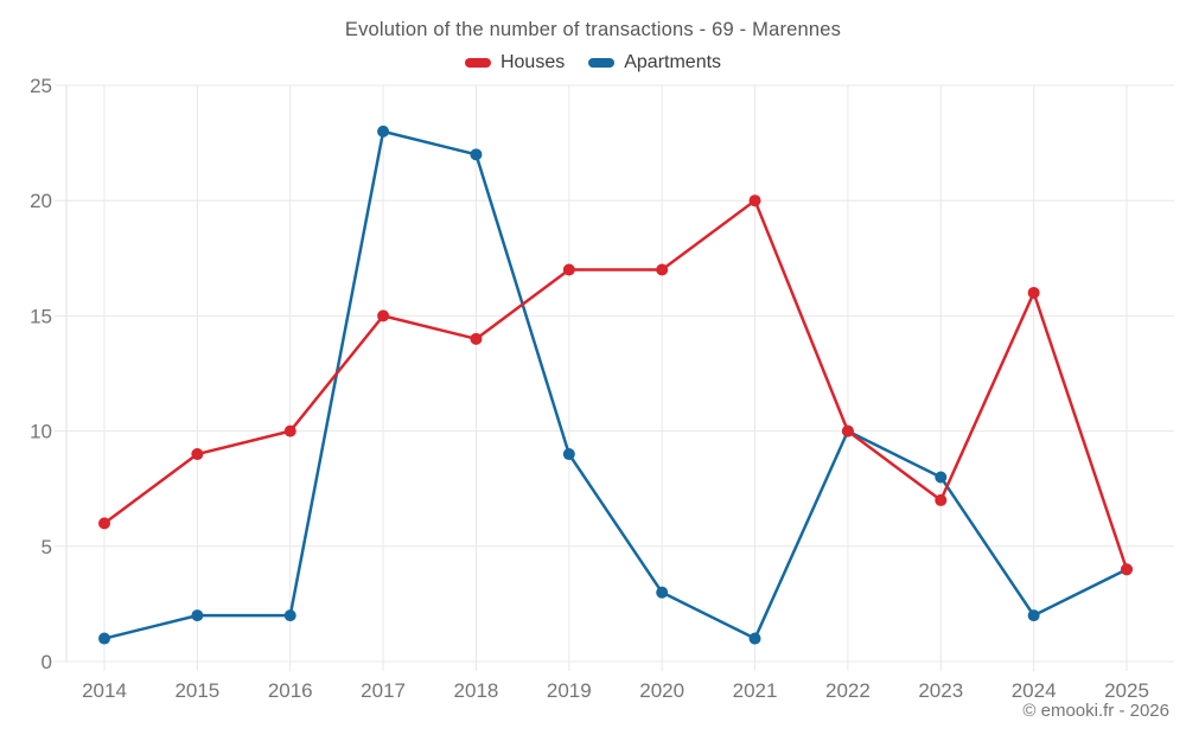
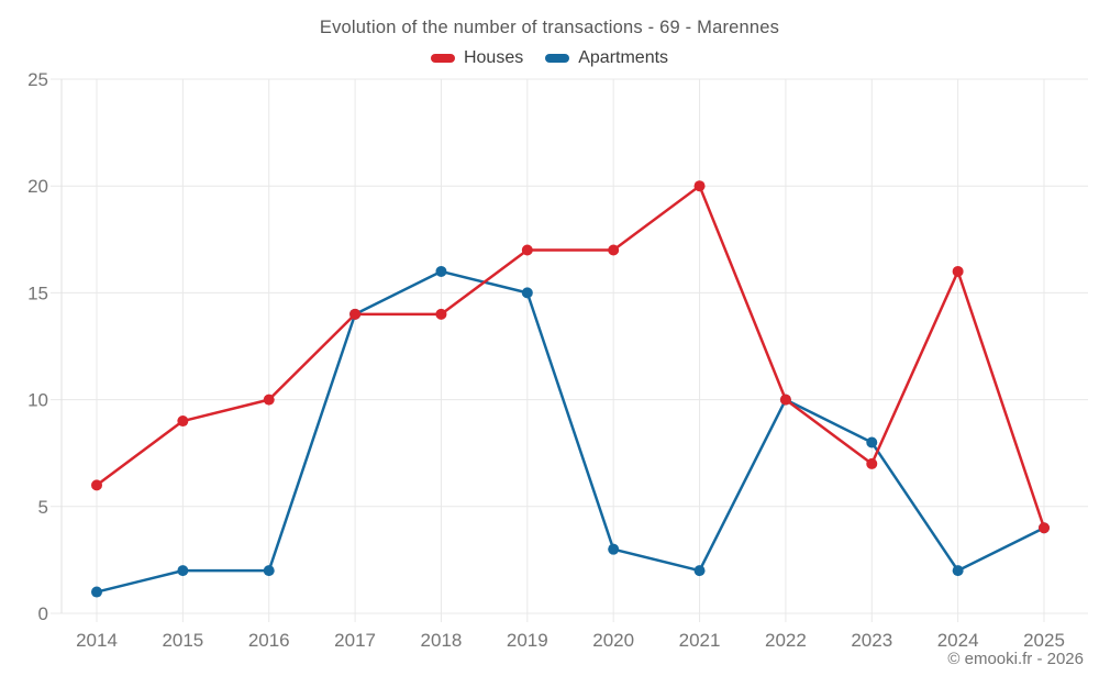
Houses/2017: 15 -> 14
Apartments/2017: 23 -> 14
Apartments/2018: 22 -> 16
Apartments/2019: 9 -> 15
Apartments/2021: 1 -> 2
